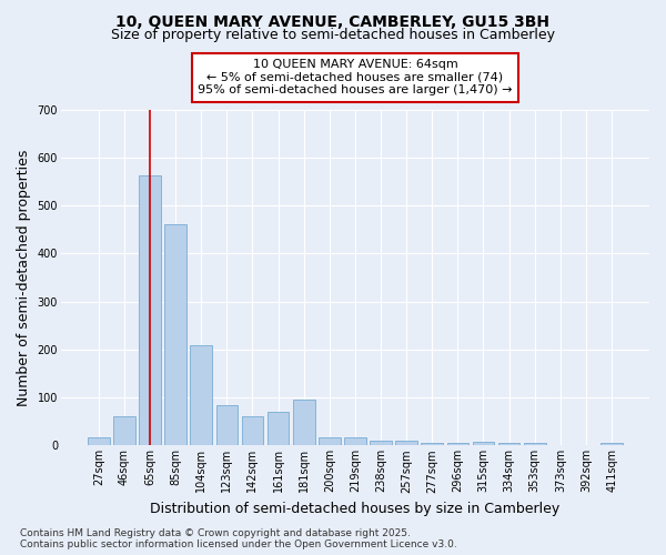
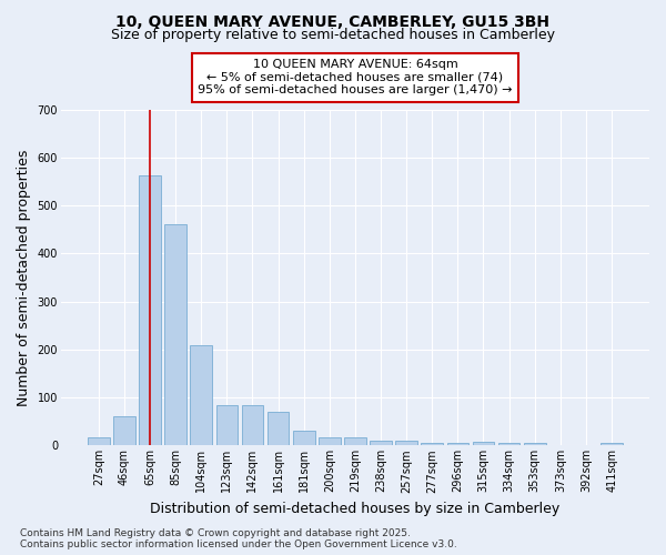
142sqm: 60 -> 84
181sqm: 95 -> 32
